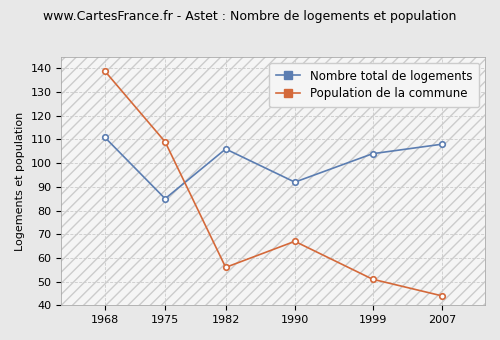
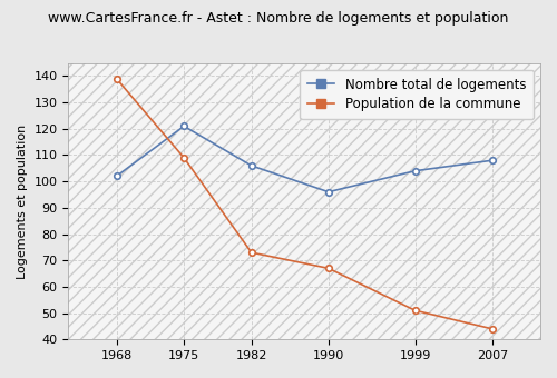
Nombre total de logements/1968: 111 -> 102
Nombre total de logements/1975: 85 -> 121
Population de la commune/1982: 56 -> 73
Nombre total de logements/1990: 92 -> 96
